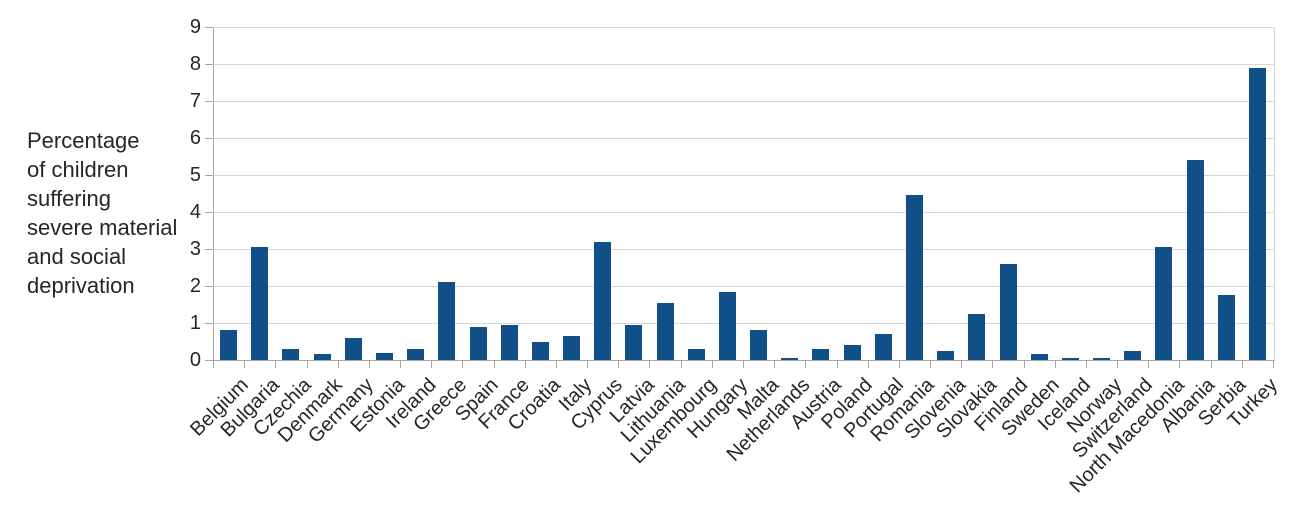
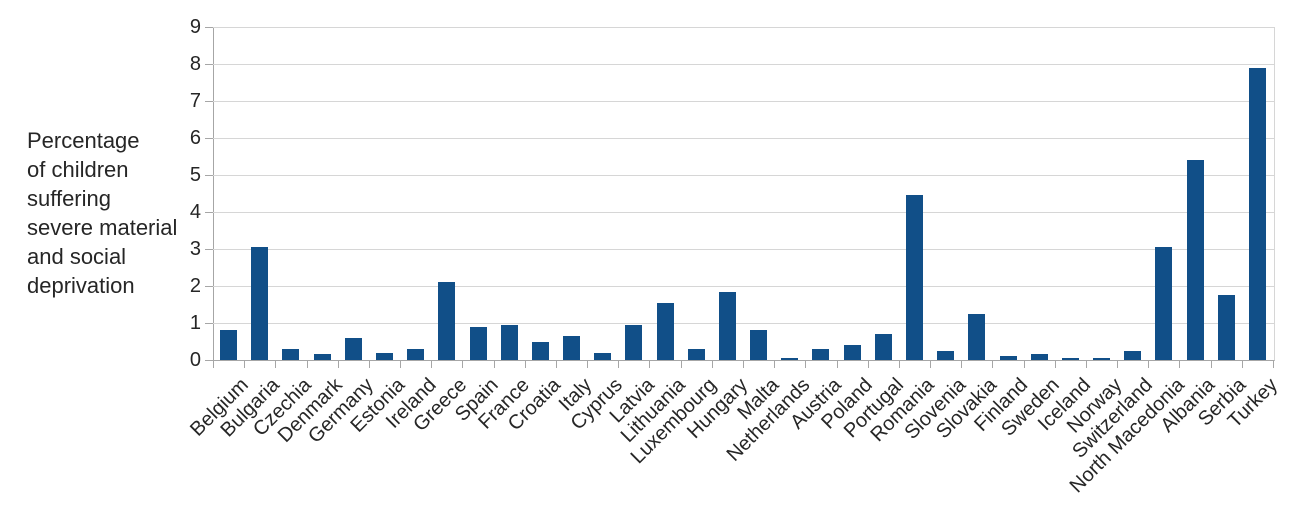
Cyprus: 3.2 -> 0.2
Finland: 2.6 -> 0.1
